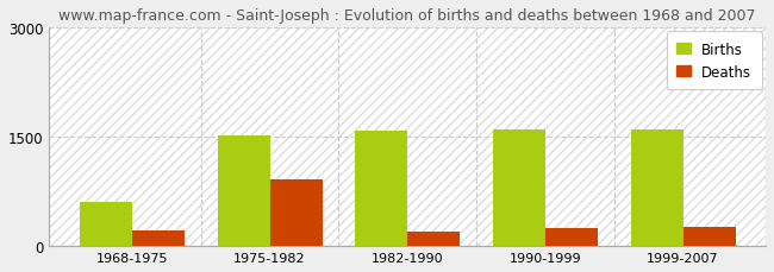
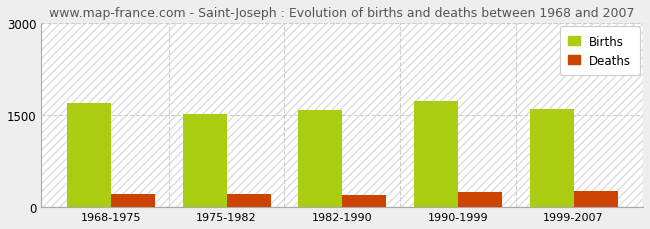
Births/1968-1975: 600 -> 1700
Deaths/1975-1982: 920 -> 210
Births/1990-1999: 1600 -> 1730
